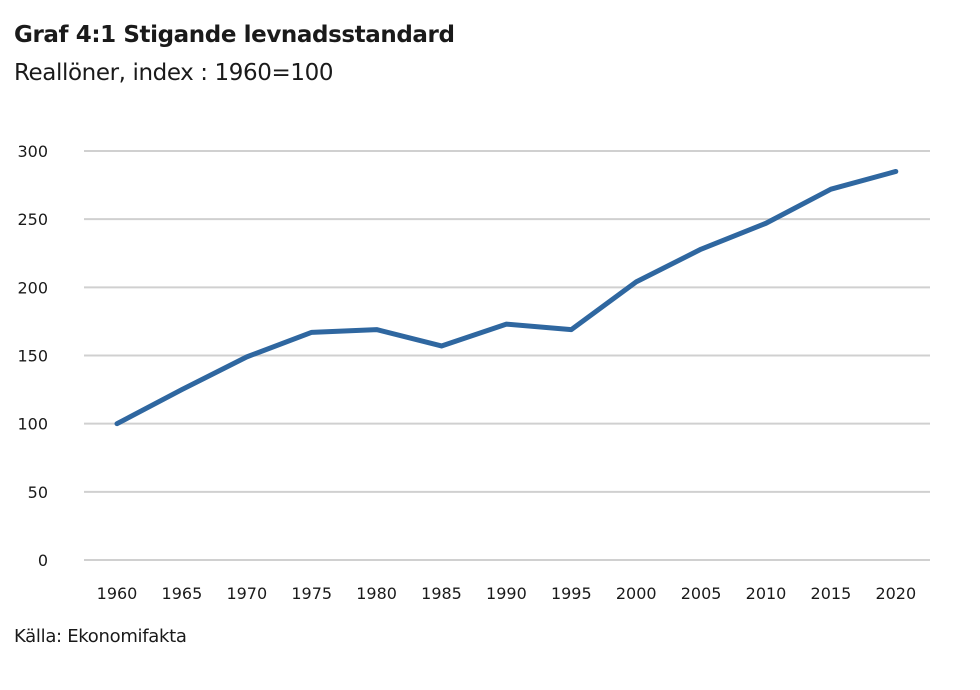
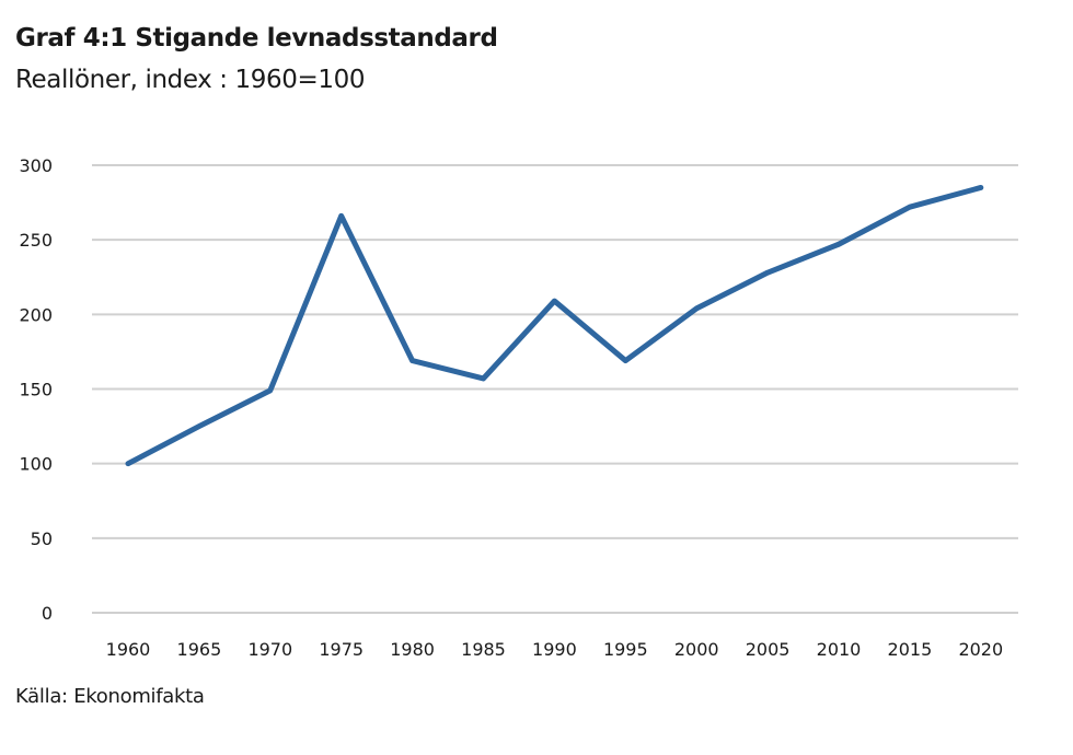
1975: 167 -> 266
1990: 173 -> 209
